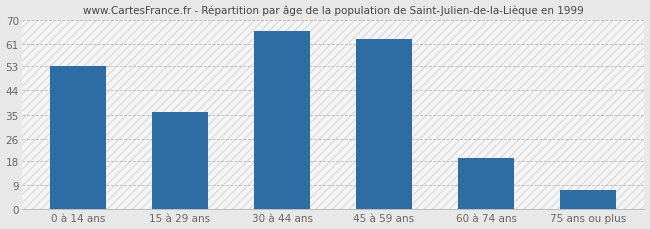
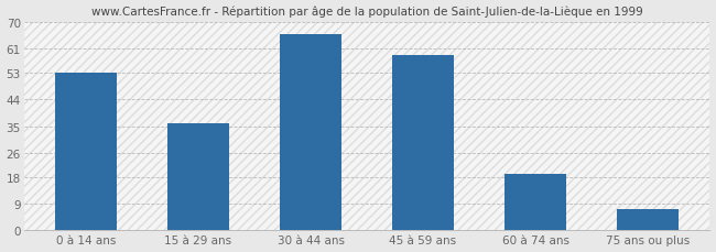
45 à 59 ans: 63 -> 59
